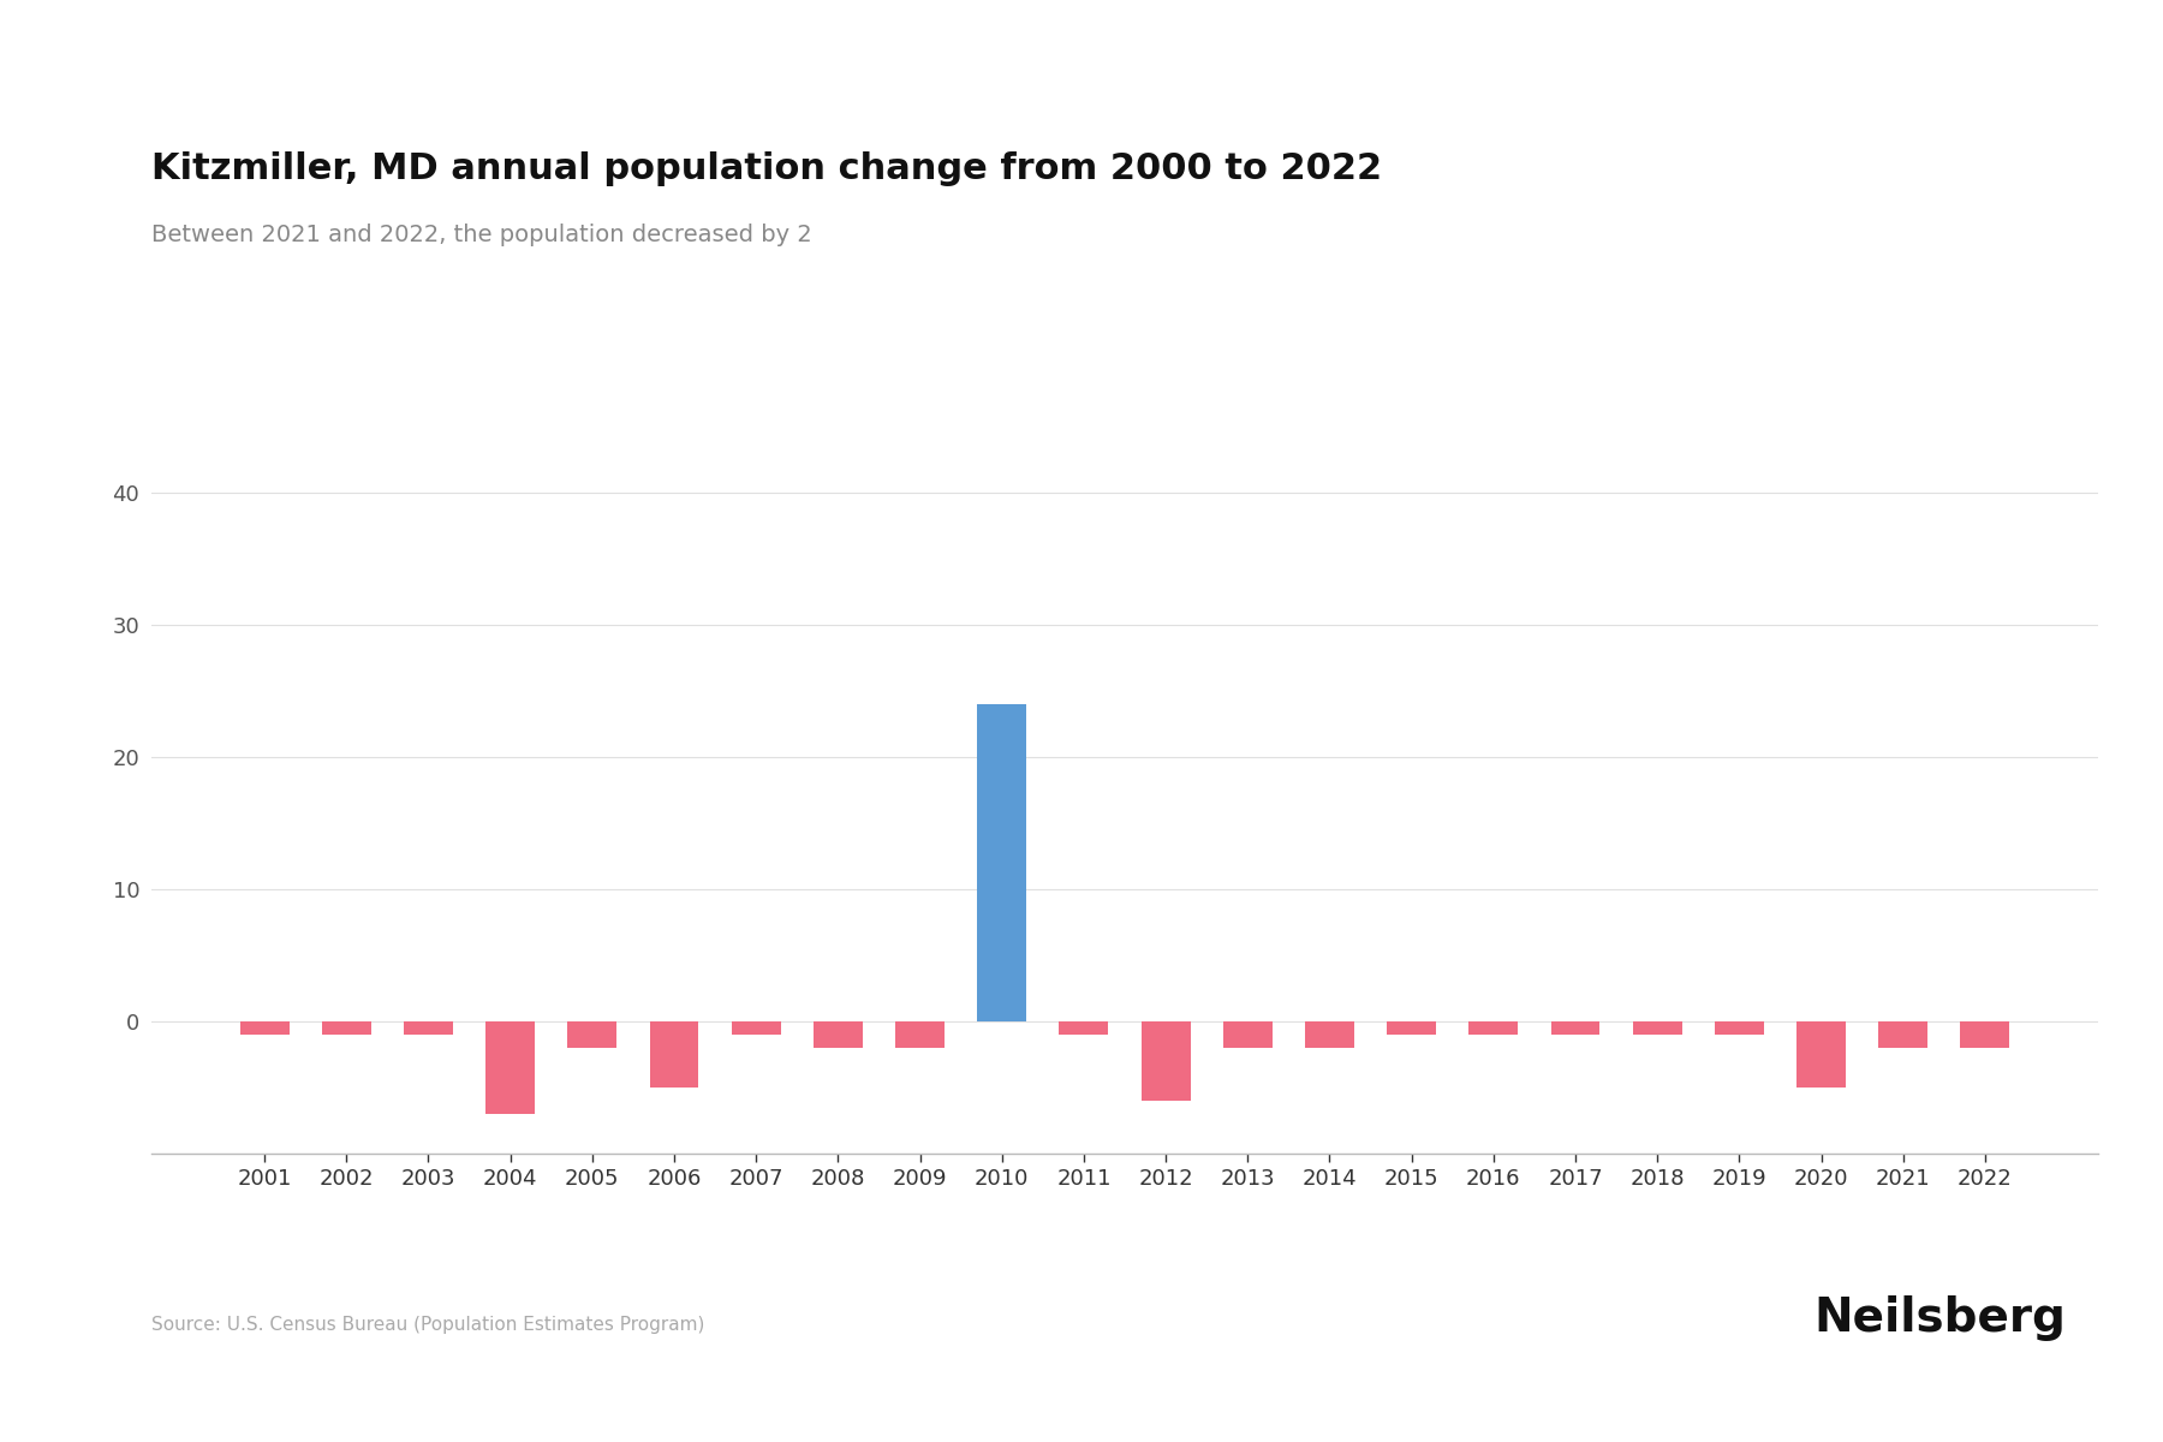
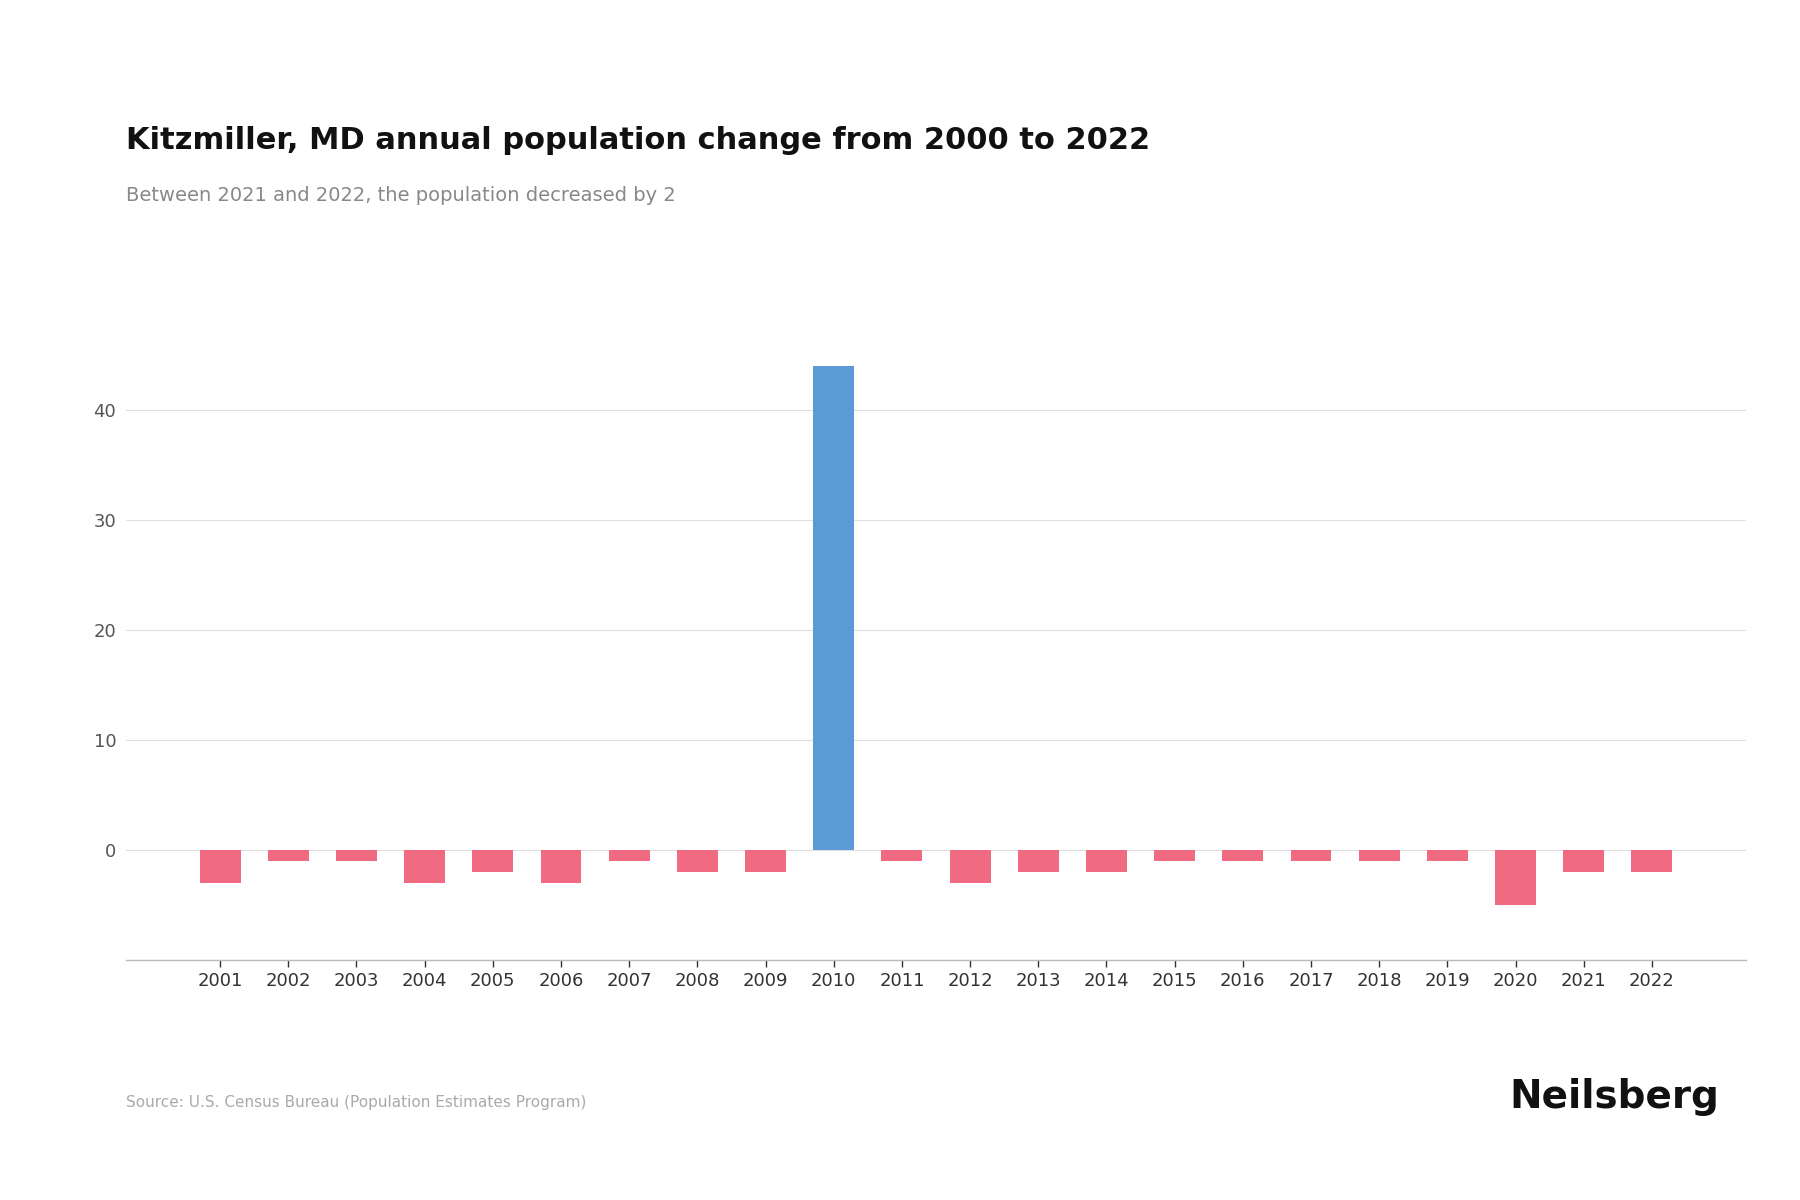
2001: -1 -> -3
2004: -7 -> -3
2006: -5 -> -3
2010: 24 -> 44
2012: -6 -> -3
